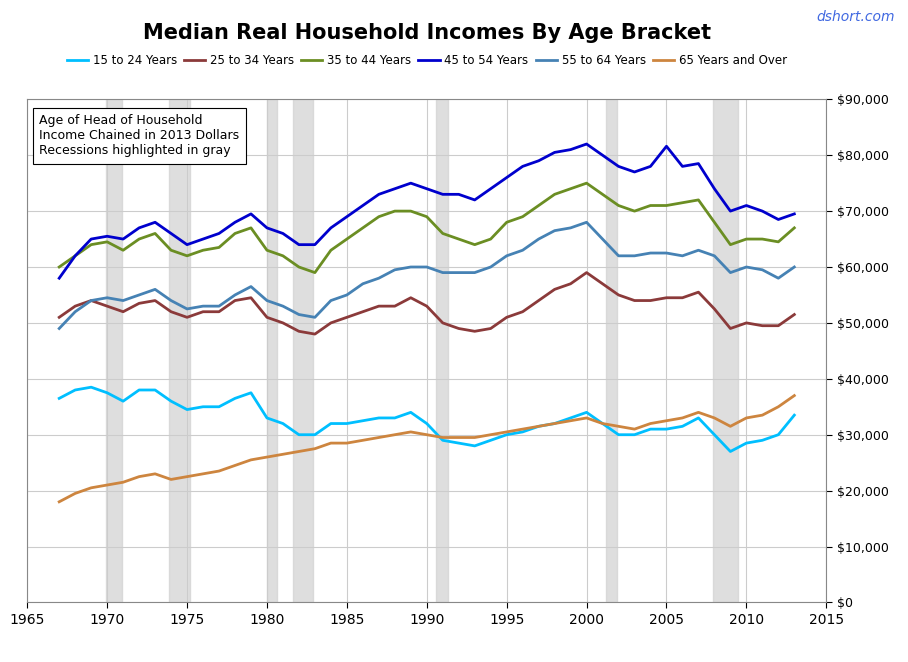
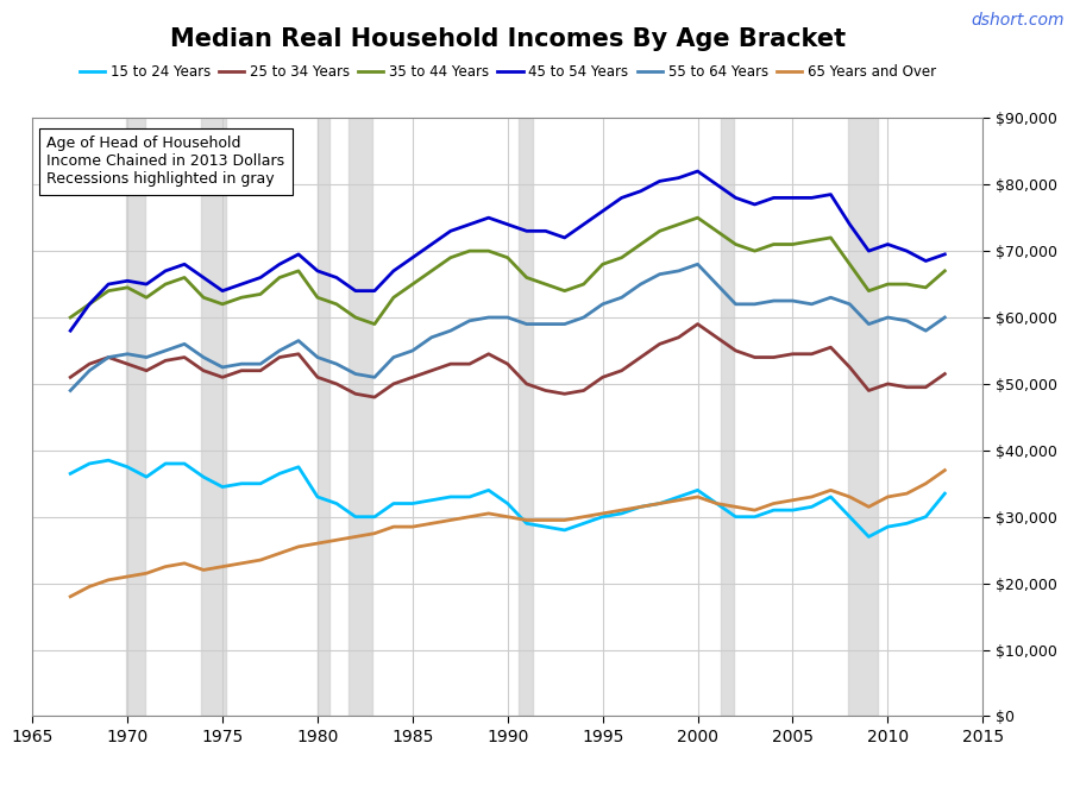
45 to 54 Years/2005: $81,600 -> $78,000
